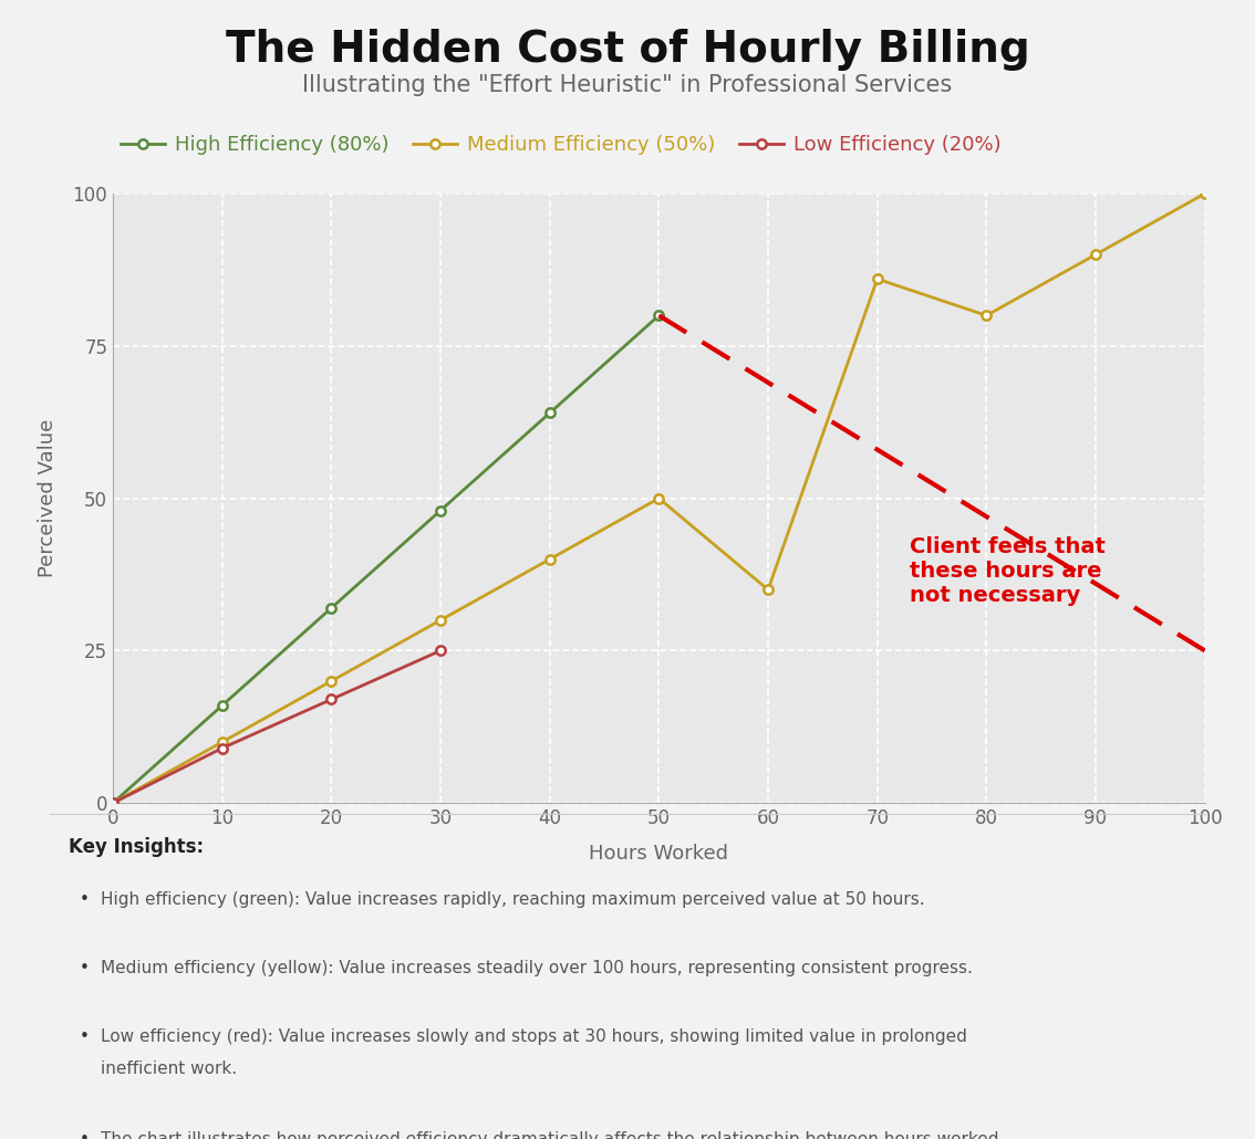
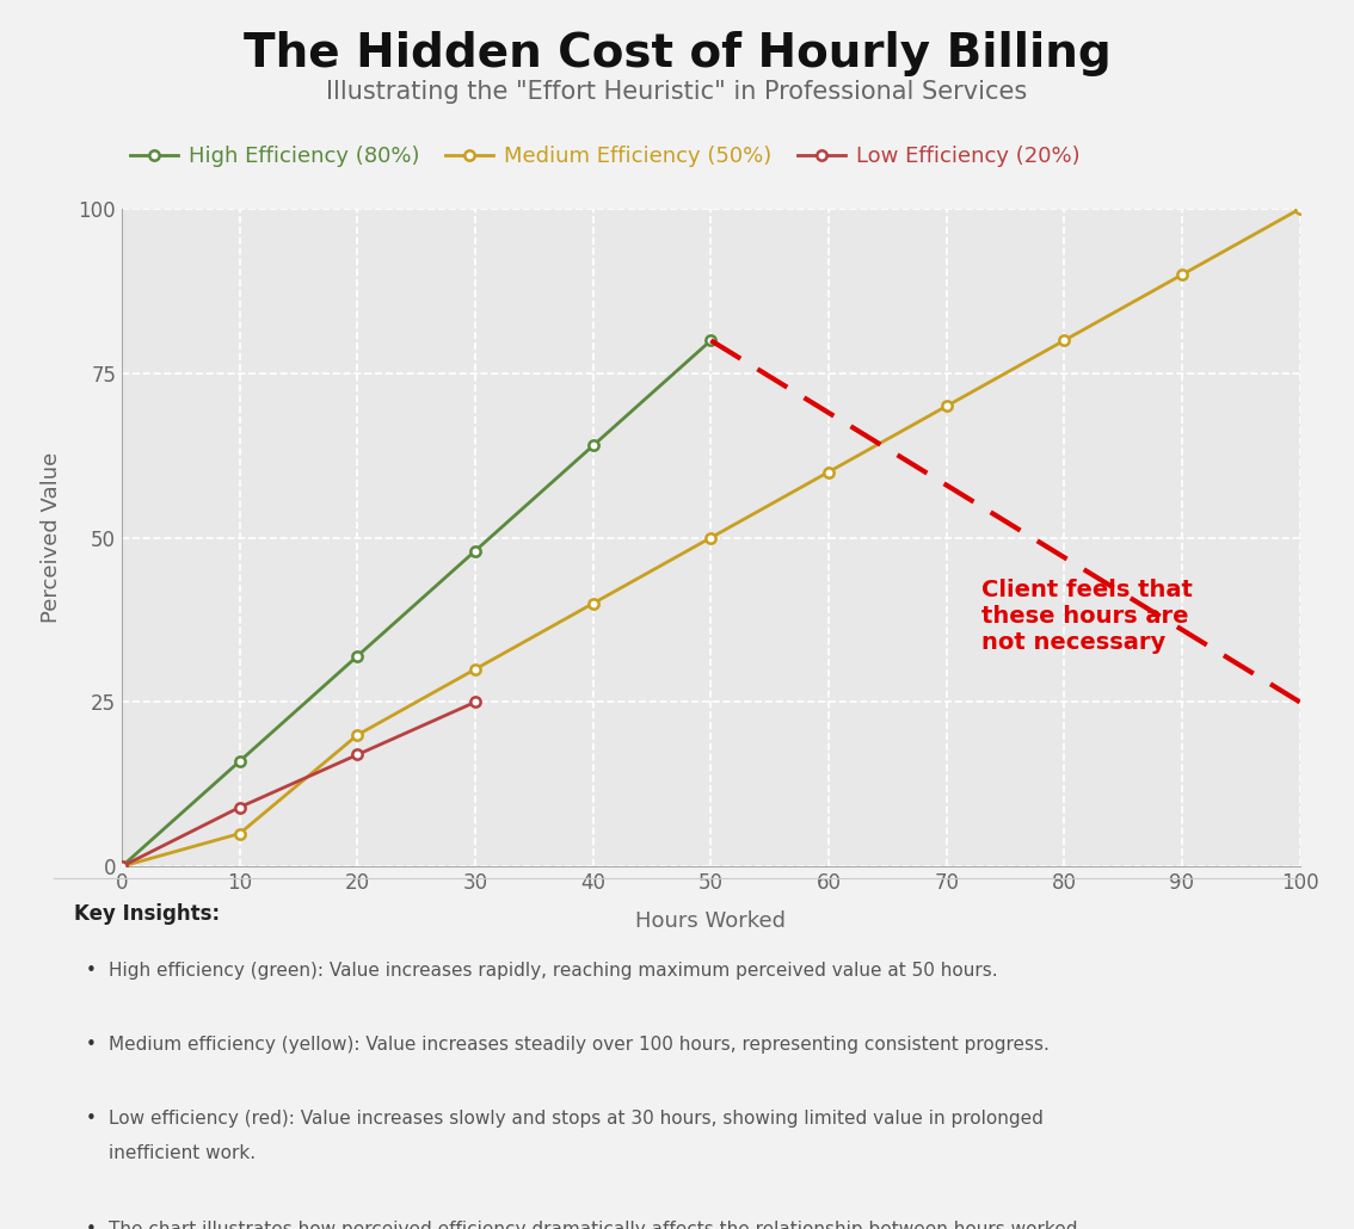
Medium Efficiency (50%)/10: 10 -> 5
Medium Efficiency (50%)/60: 35 -> 60
Medium Efficiency (50%)/70: 86 -> 70
